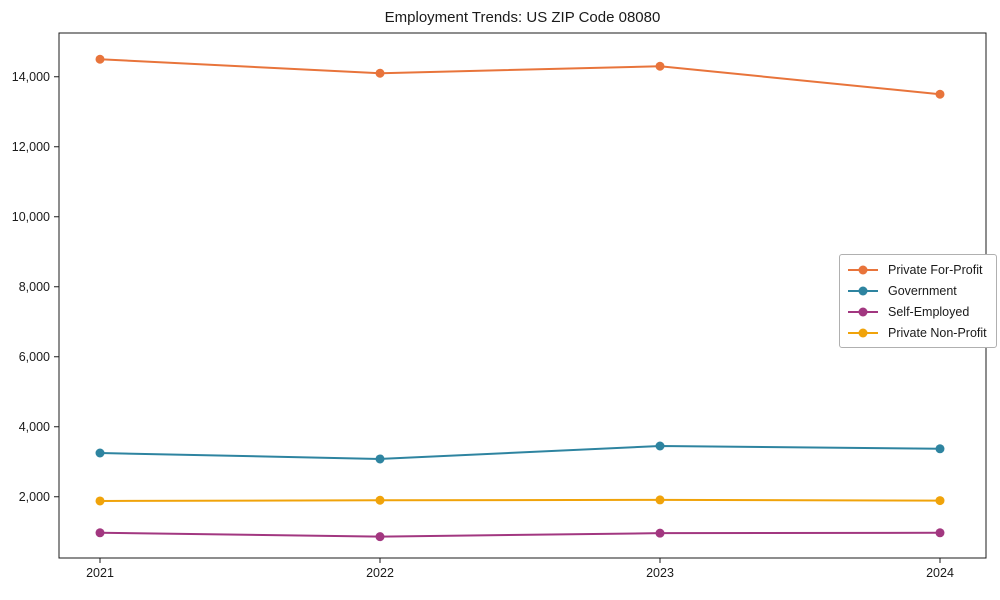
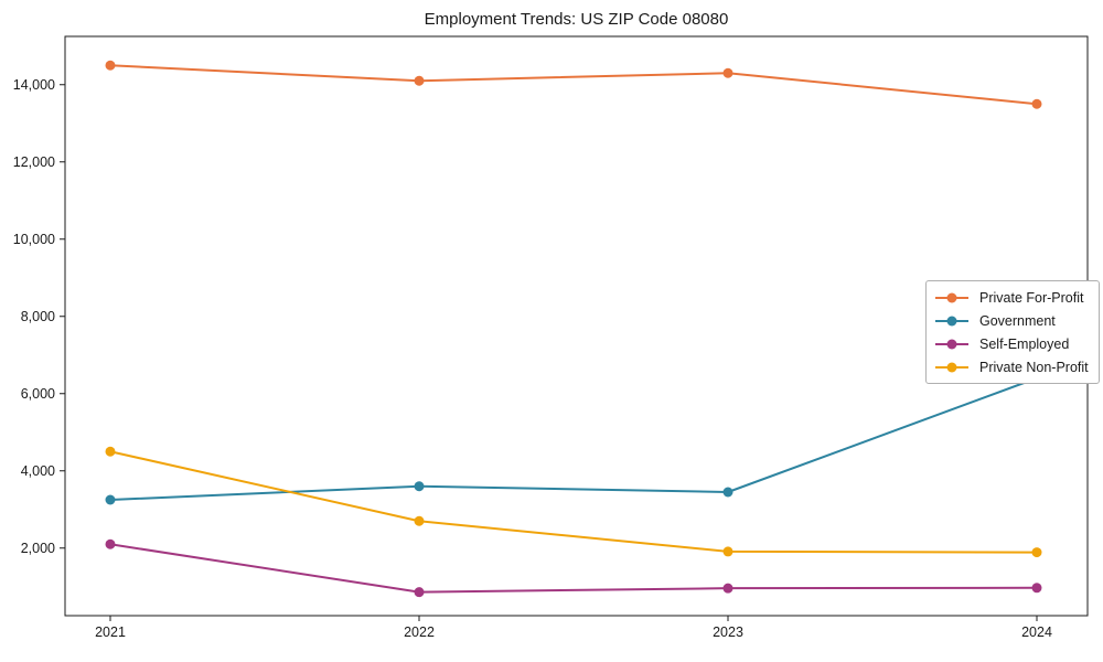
Self-Employed/2021: 1000 -> 2100
Private Non-Profit/2021: 1900 -> 4500
Government/2022: 3100 -> 3600
Private Non-Profit/2022: 1900 -> 2700
Government/2024: 3400 -> 6400
